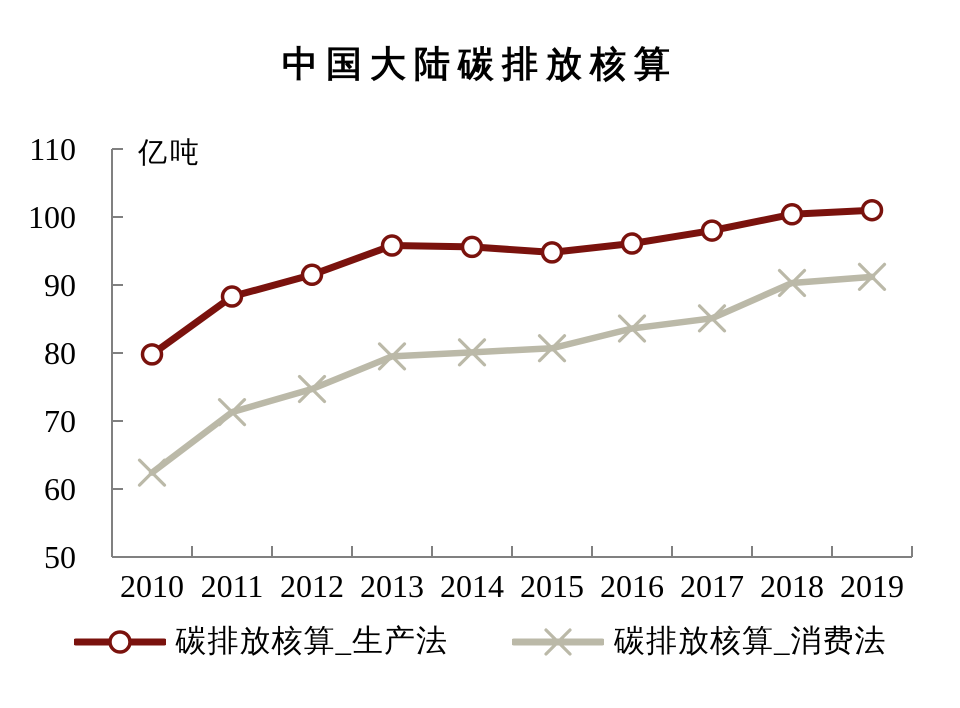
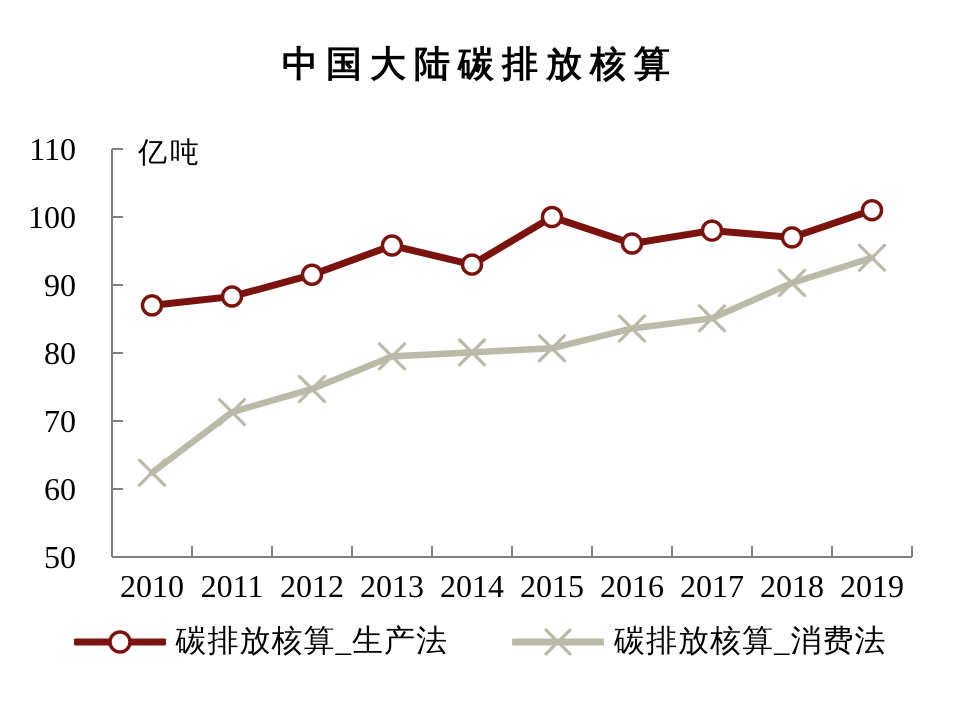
碳排放核算_生产法/2010: 80 -> 87
碳排放核算_生产法/2014: 96 -> 93
碳排放核算_生产法/2015: 95 -> 100
碳排放核算_生产法/2018: 100 -> 97
碳排放核算_消费法/2019: 91 -> 94
